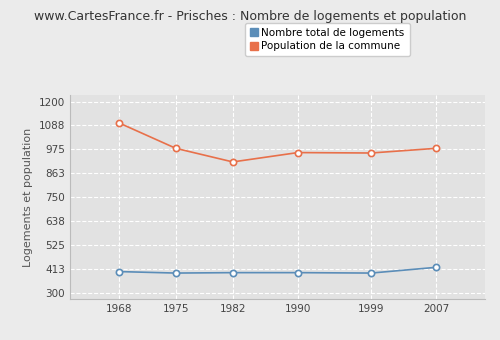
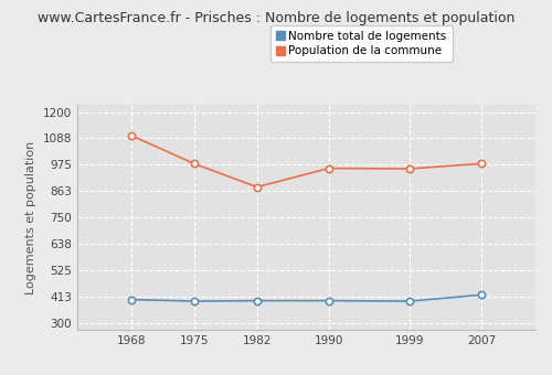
Population de la commune/1982: 916 -> 880
